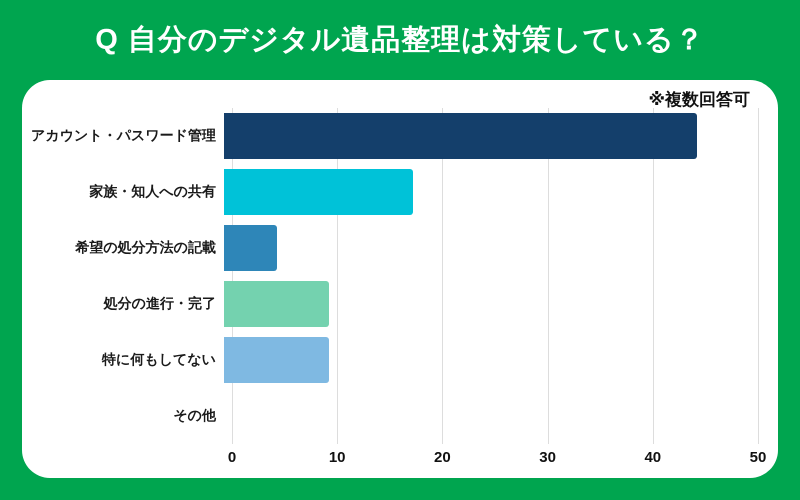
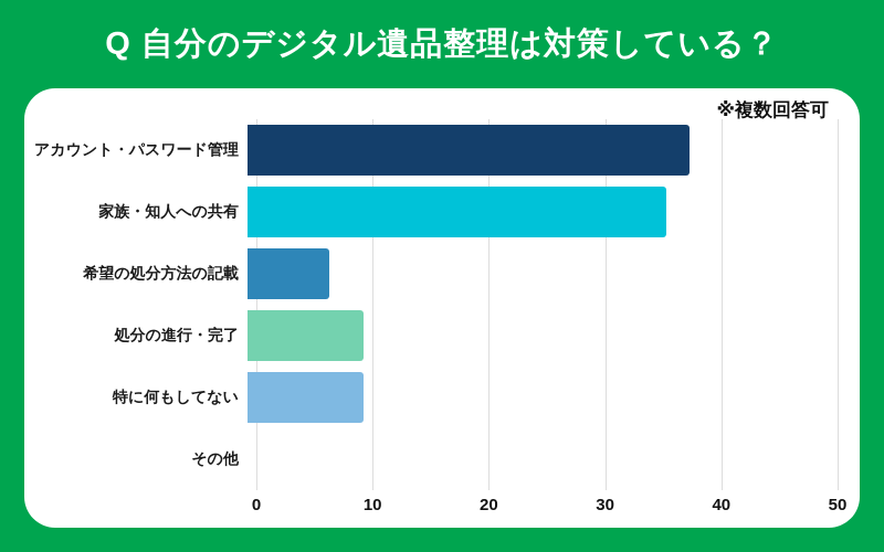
アカウント・パスワード管理: 45 -> 38
家族・知人への共有: 18 -> 36
希望の処分方法の記載: 5 -> 7
